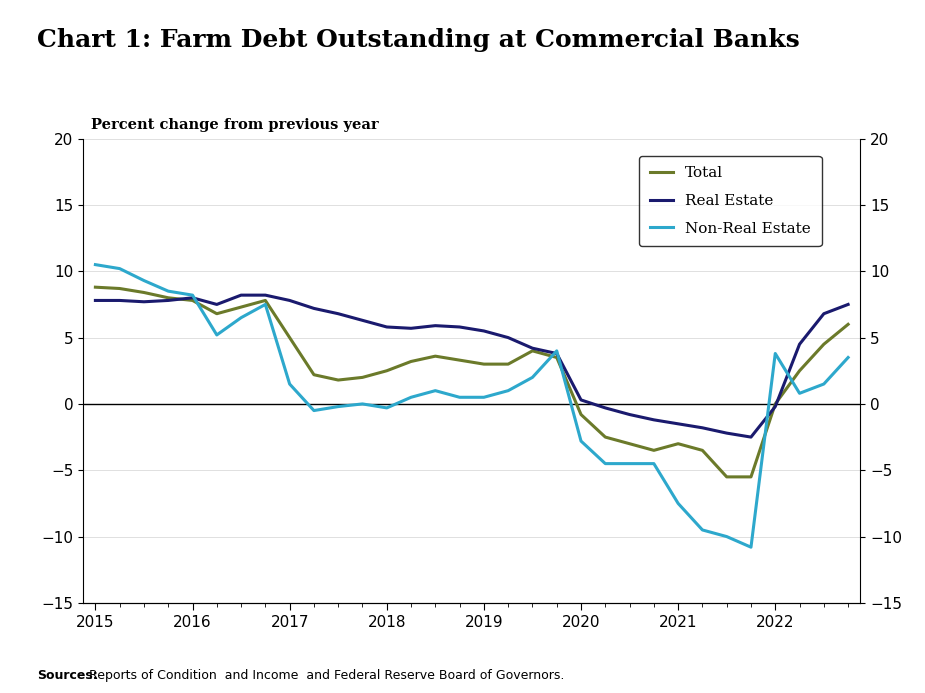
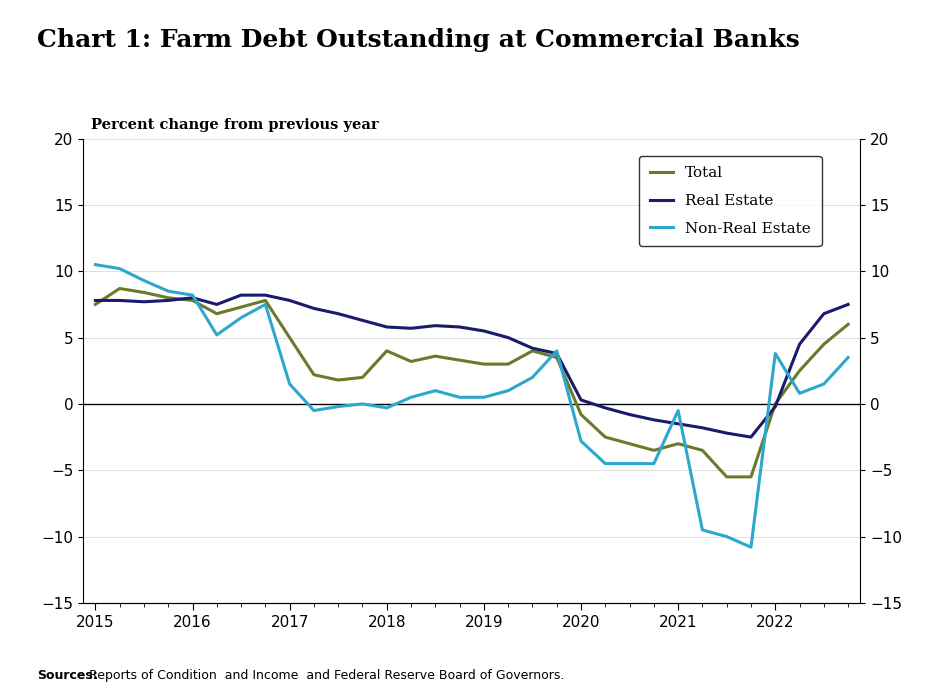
Total/2015: 8.8 -> 7.5
Total/2018: 2.5 -> 4.0
Non-Real Estate/2021: -7.5 -> -0.5
